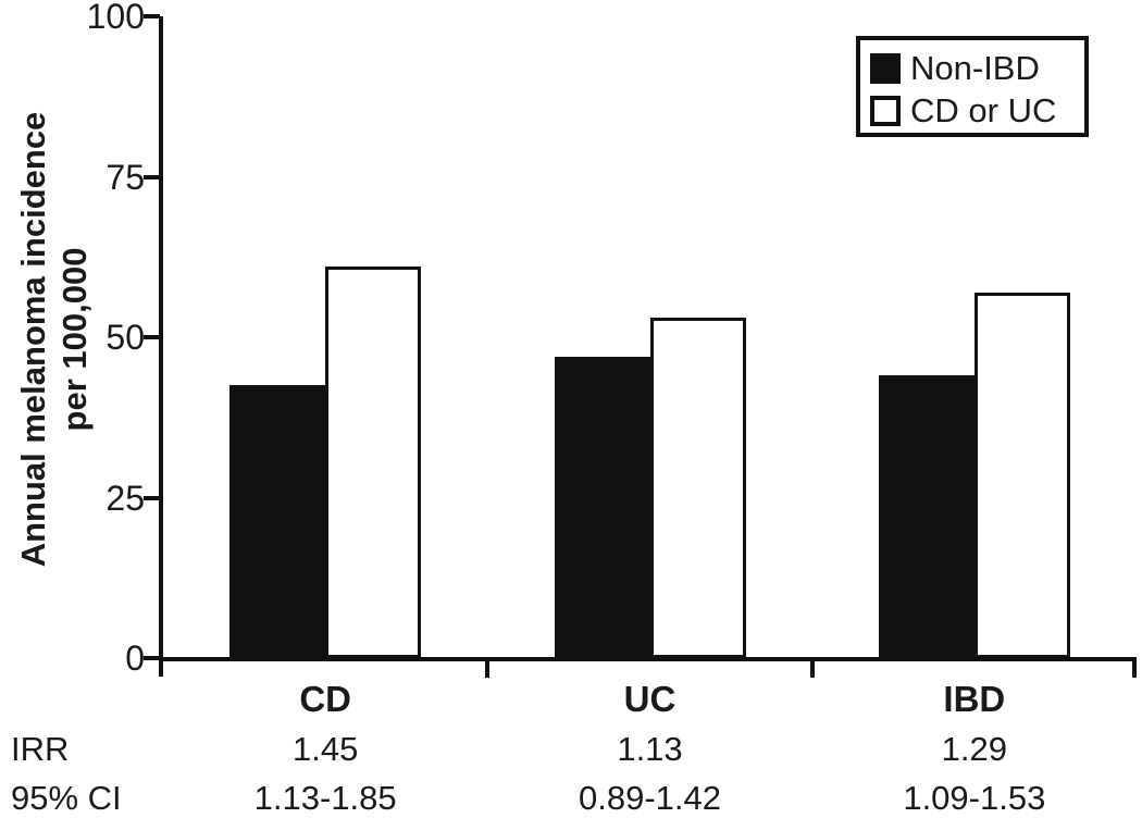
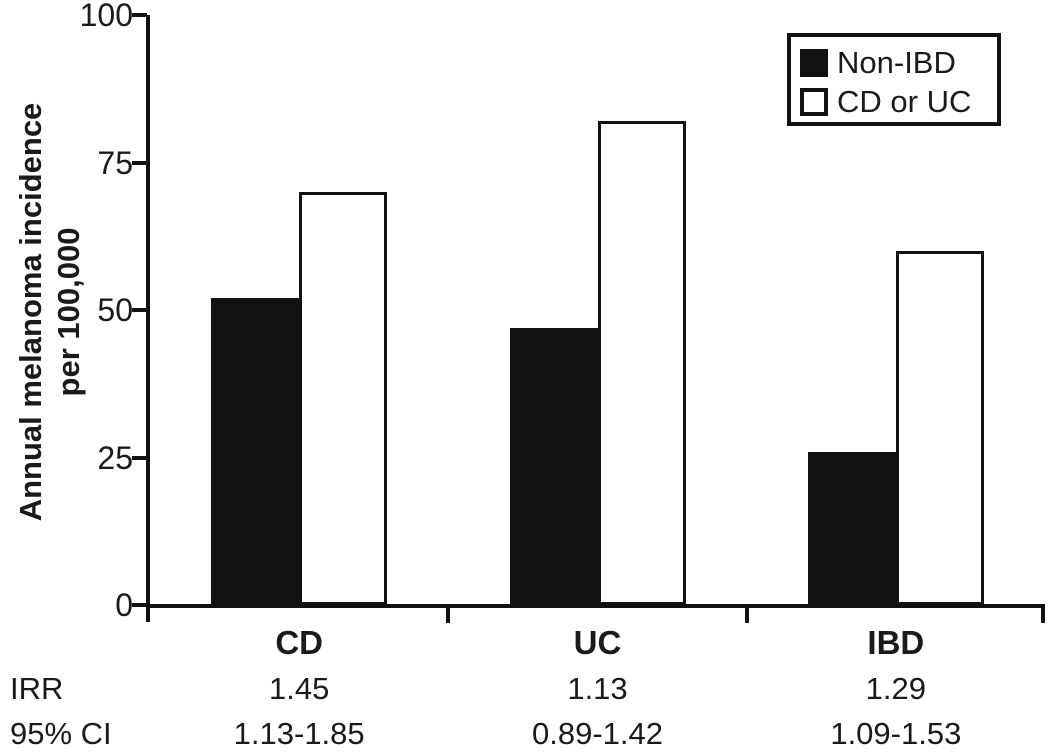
Non-IBD/CD: 42 -> 52
CD or UC/CD: 61 -> 70
CD or UC/UC: 53 -> 82
Non-IBD/IBD: 44 -> 26
CD or UC/IBD: 57 -> 60
